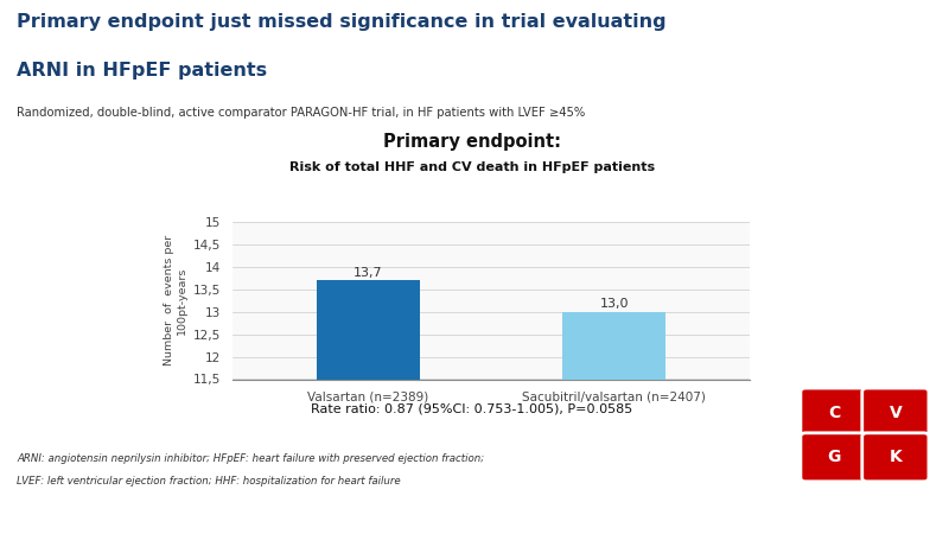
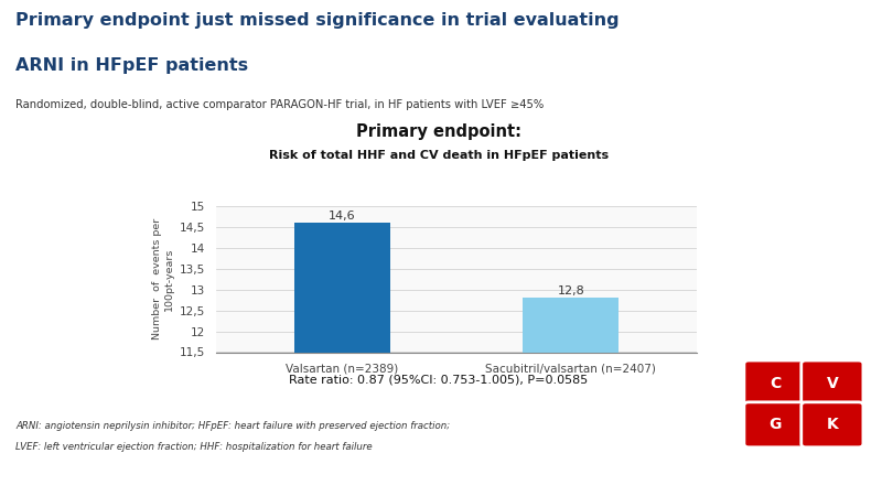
Valsartan (n=2389): 13,7 -> 14,6
Sacubitril/valsartan (n=2407): 13,0 -> 12,8
